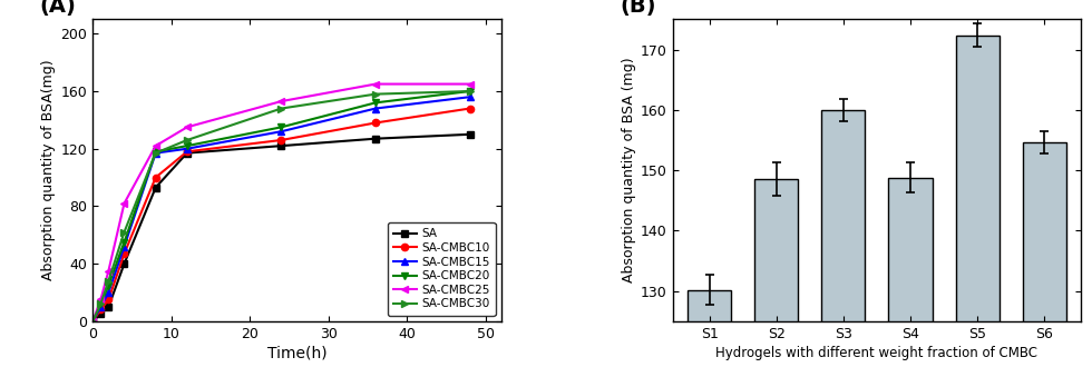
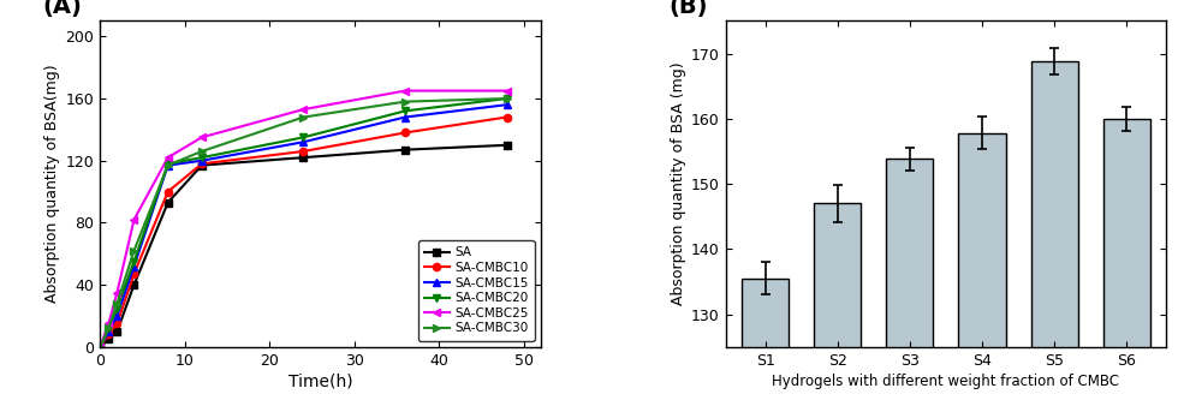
S1: 130.2 -> 135.5
S2: 148.6 -> 147.0
S3: 160.0 -> 153.8
S4: 148.8 -> 157.8
S5: 172.4 -> 168.8
S6: 154.6 -> 160.0
